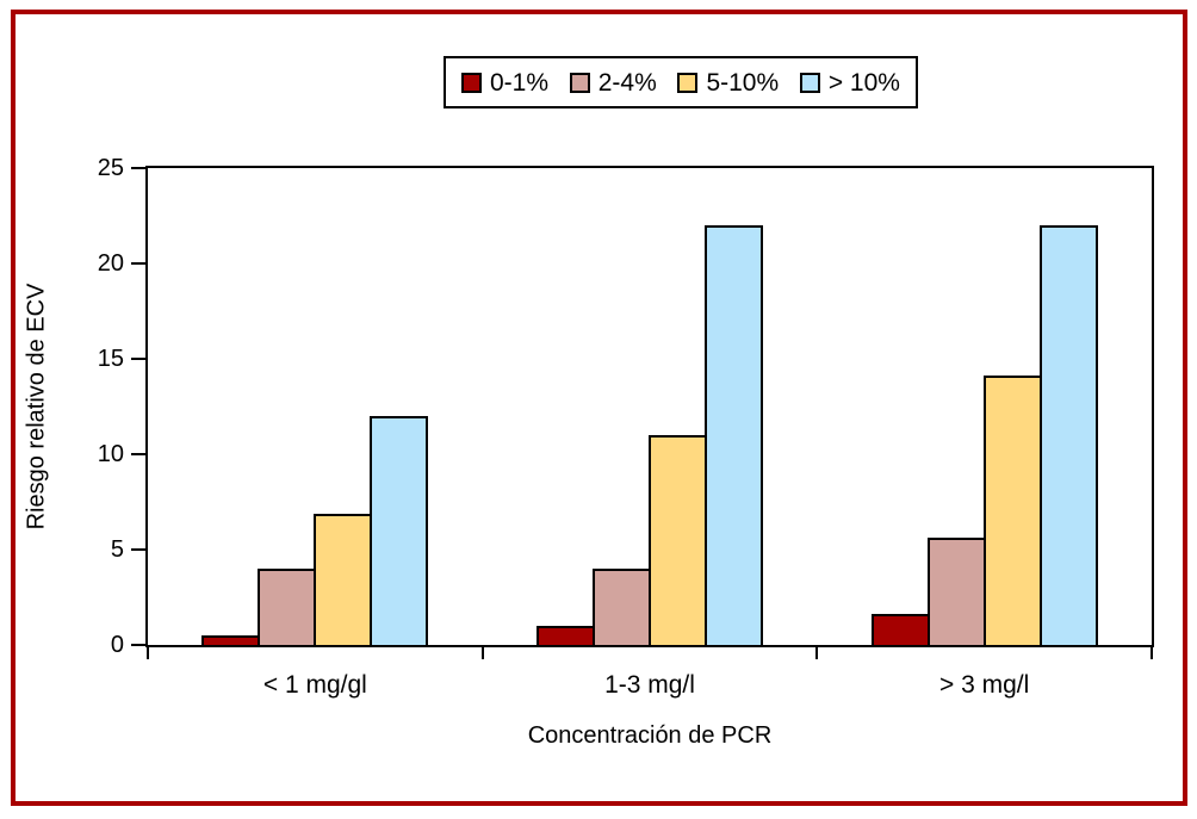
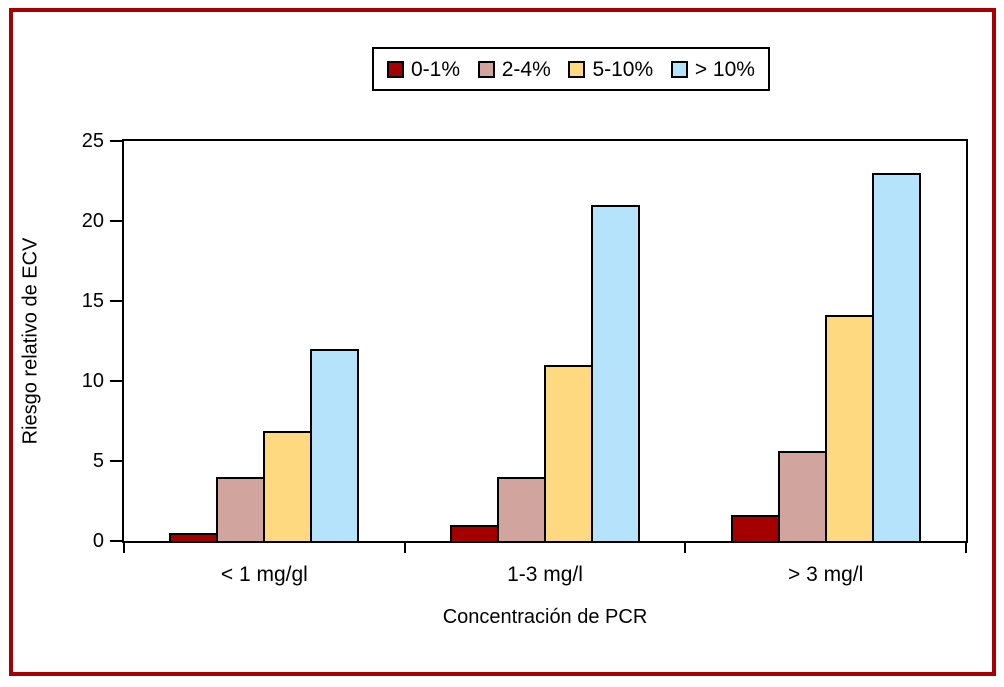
> 10%/1-3 mg/l: 22 -> 21
> 10%/> 3 mg/l: 22 -> 23
